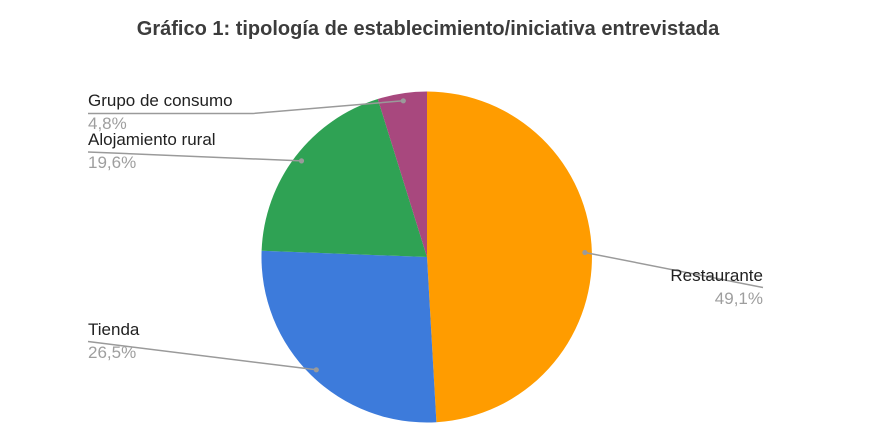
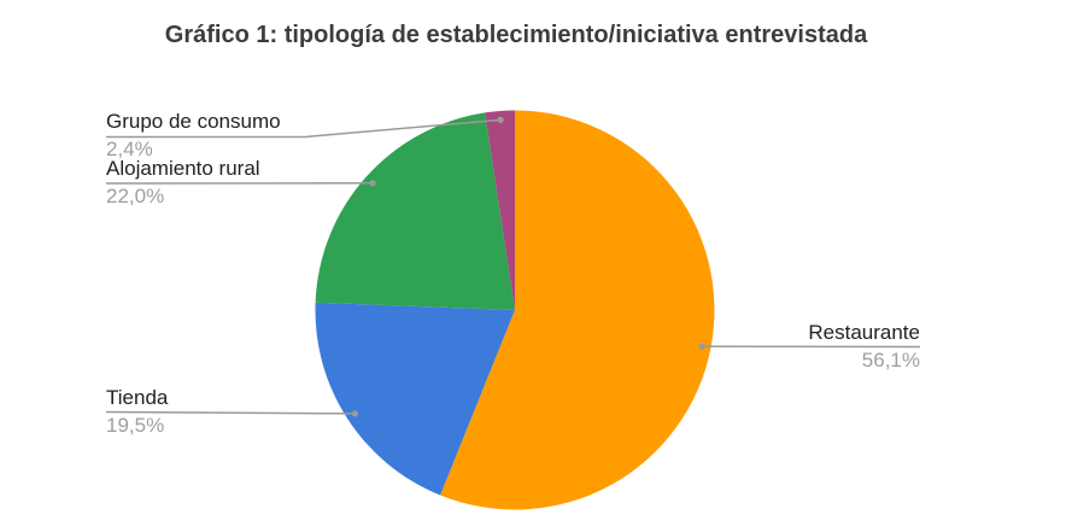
Restaurante: 49,1% -> 56,1%
Tienda: 26,5% -> 19,5%
Alojamiento rural: 19,6% -> 22,0%
Grupo de consumo: 4,8% -> 2,4%
